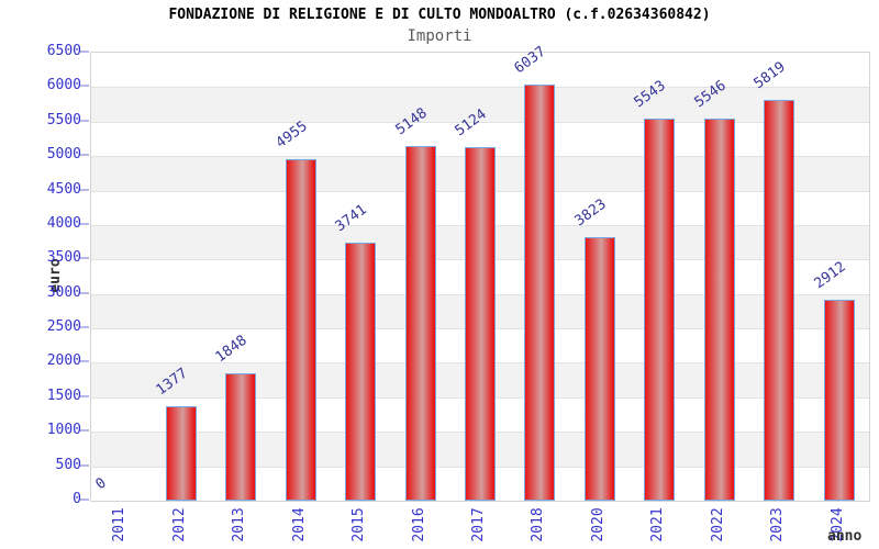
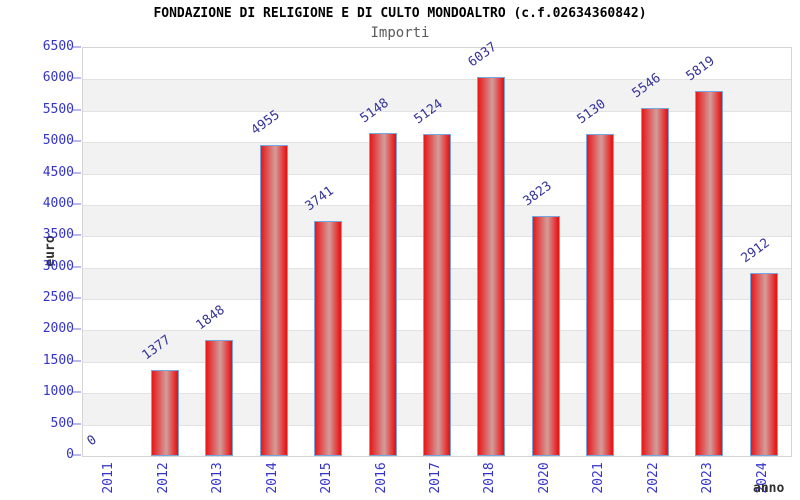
2021: 5543 -> 5130
